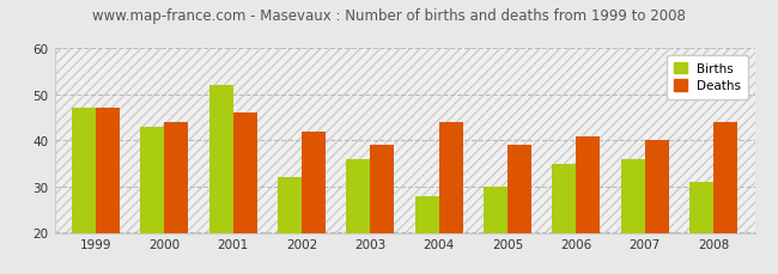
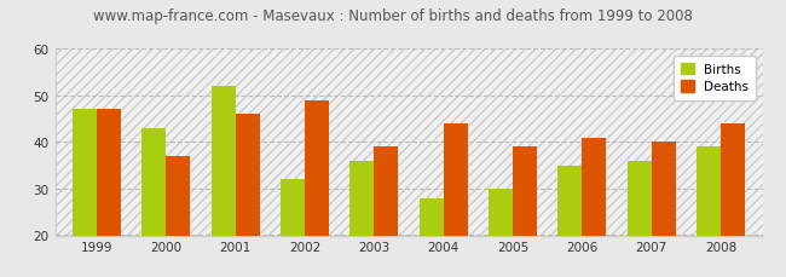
Deaths/2000: 44 -> 37
Deaths/2002: 42 -> 49
Births/2008: 31 -> 39
